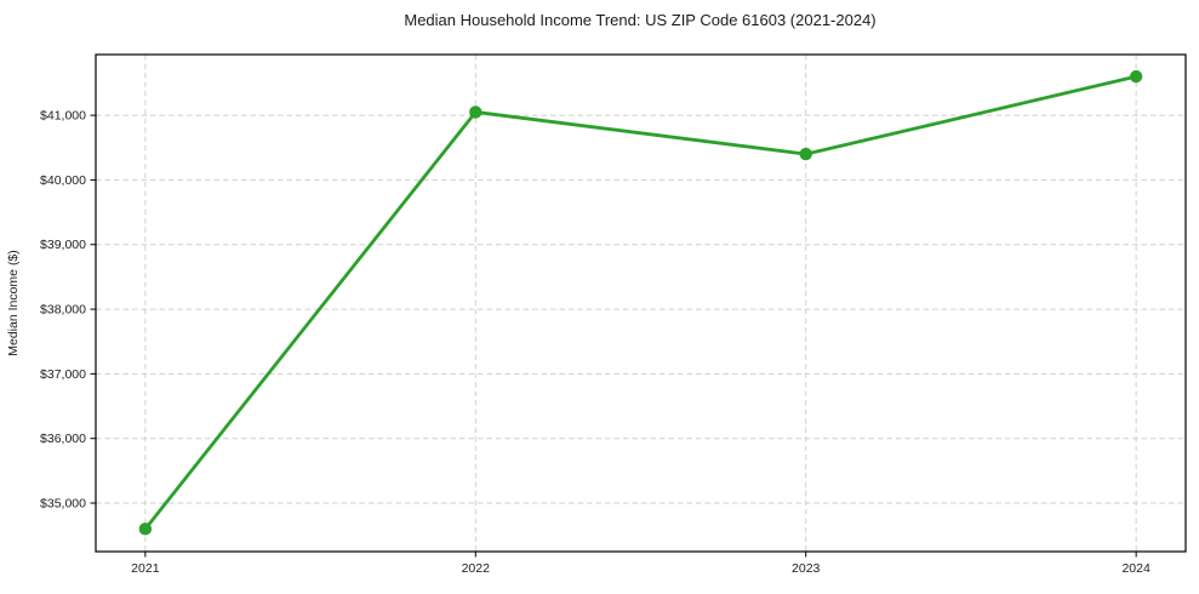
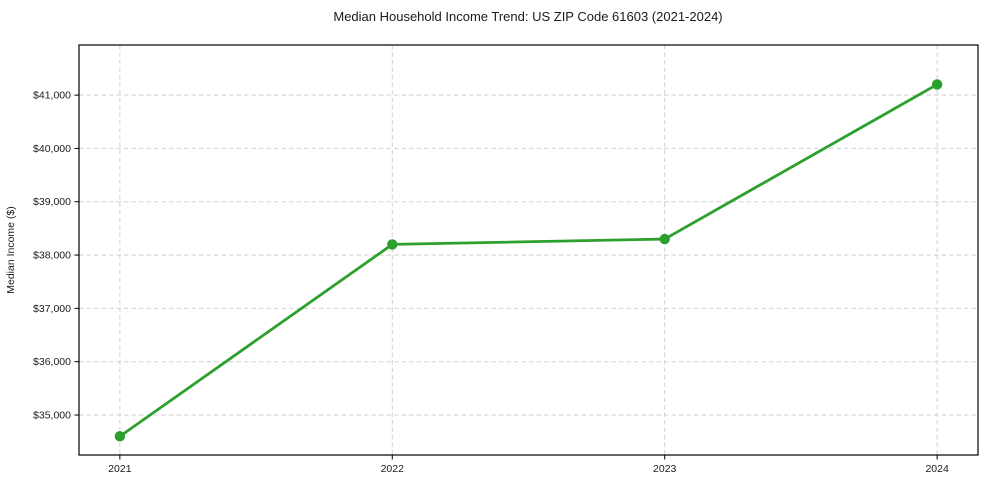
2022: $41000 -> $38200
2023: $40400 -> $38300
2024: $41600 -> $41200
